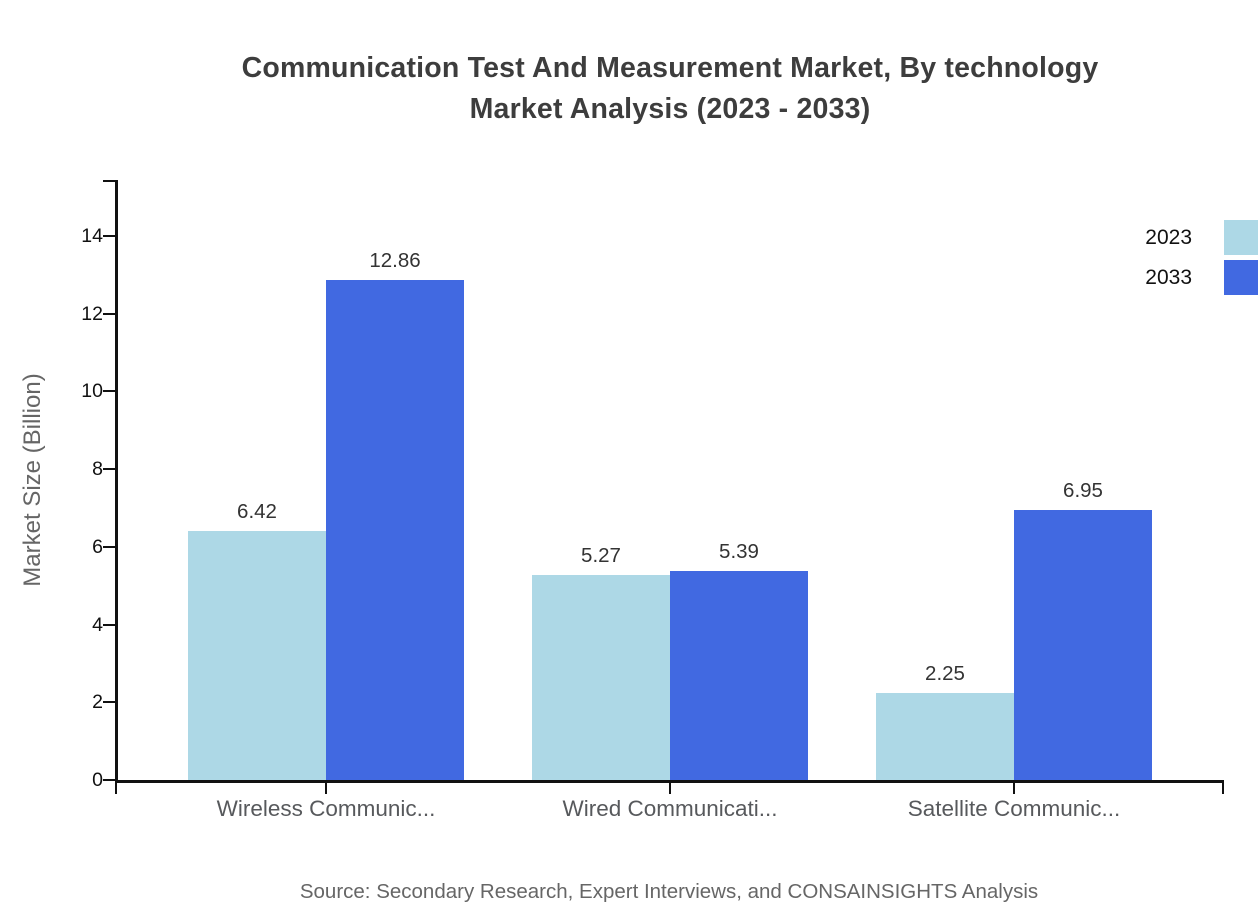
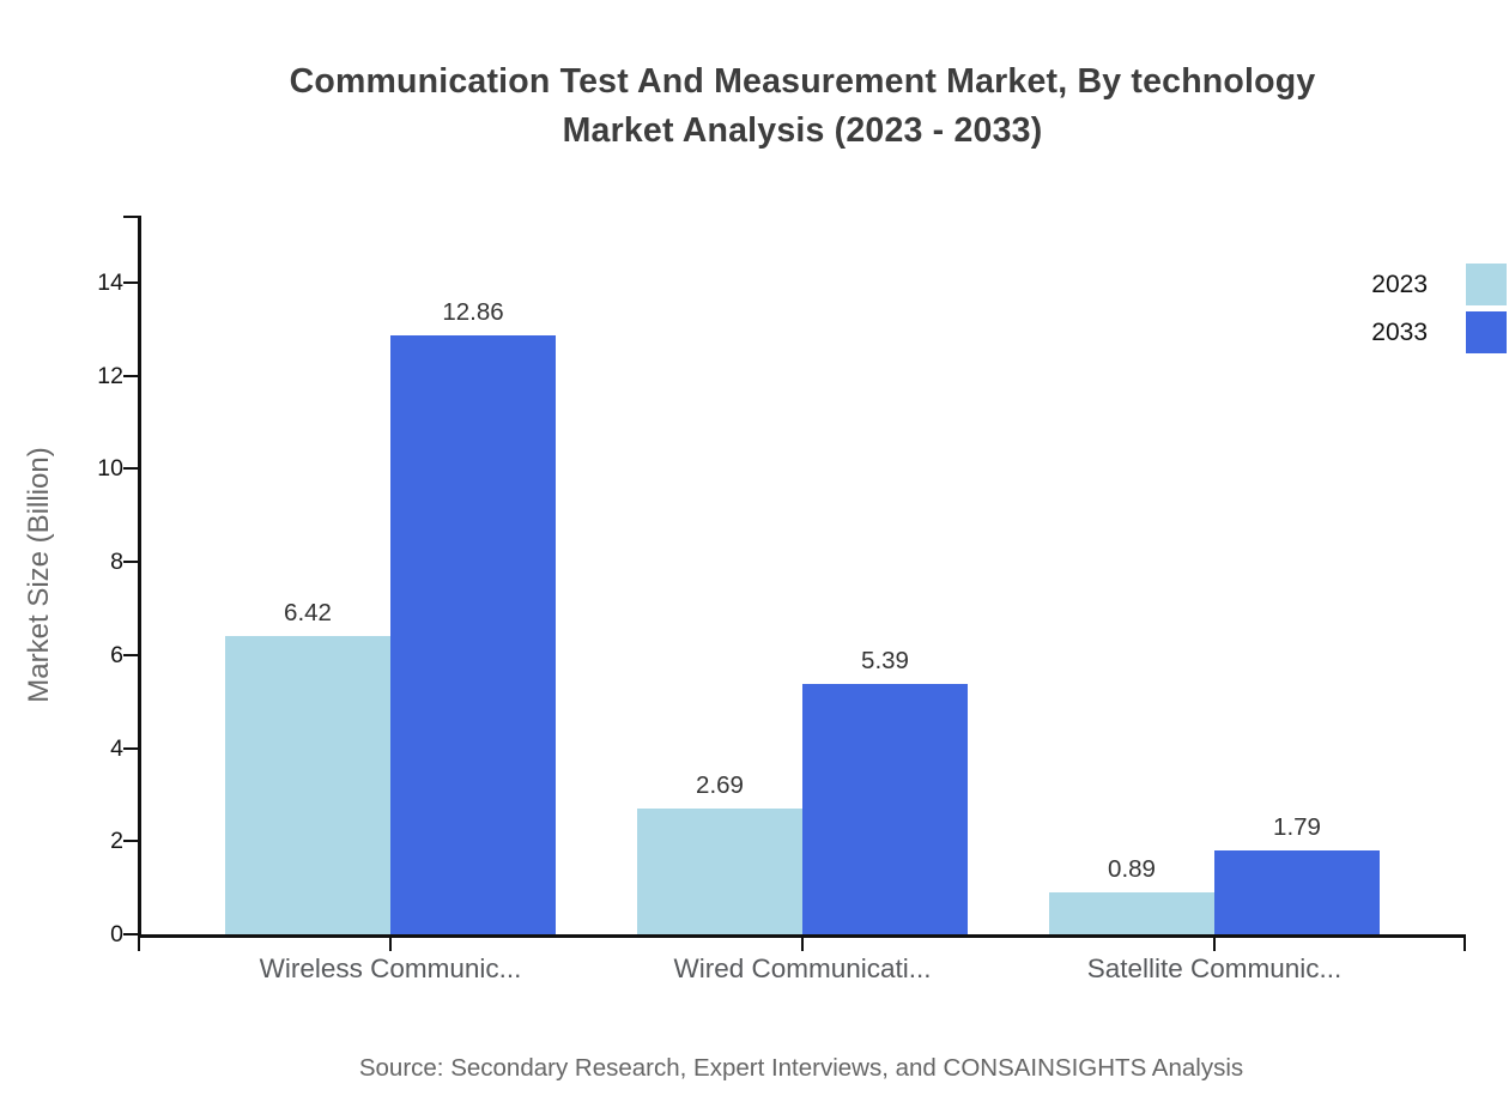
2023/Wired Communicati...: 5.27 -> 2.69
2023/Satellite Communic...: 2.25 -> 0.89
2033/Satellite Communic...: 6.95 -> 1.79
